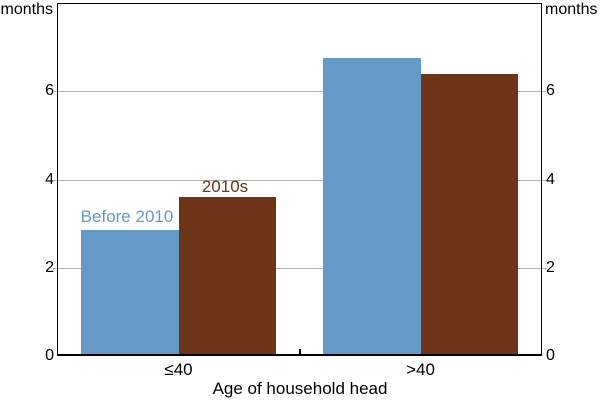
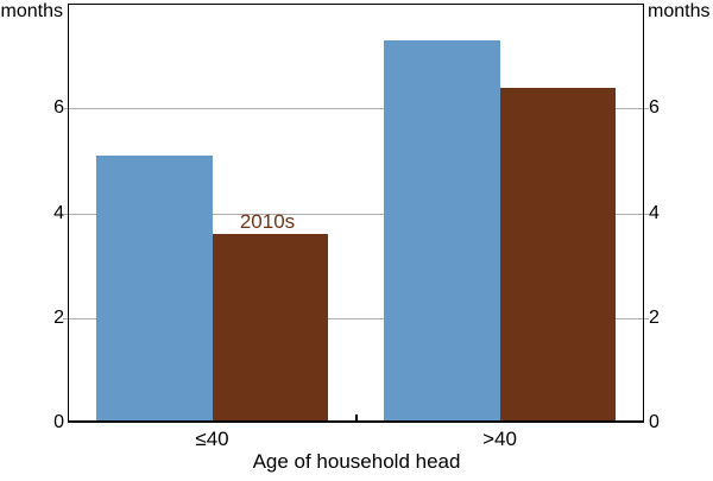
Before 2010/≤40: 2.9 -> 5.1
Before 2010/>40: 6.8 -> 7.3
